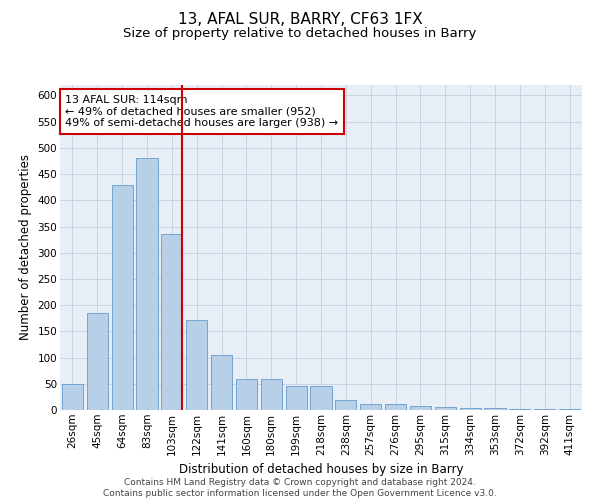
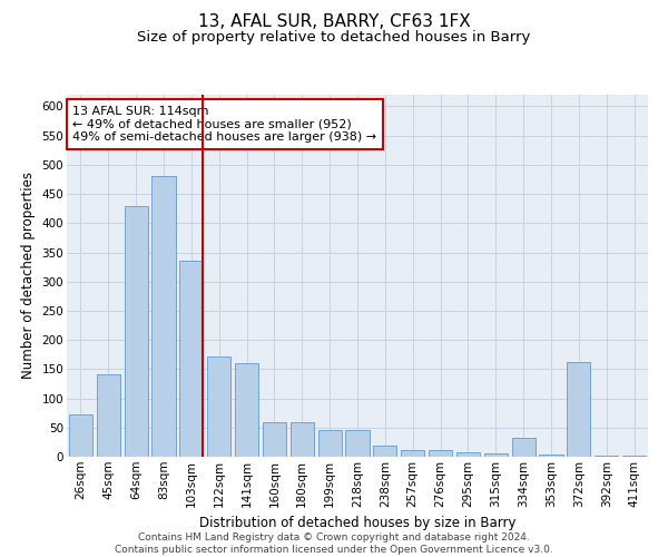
26sqm: 50 -> 72
45sqm: 185 -> 142
141sqm: 105 -> 160
334sqm: 3 -> 32
372sqm: 2 -> 162
